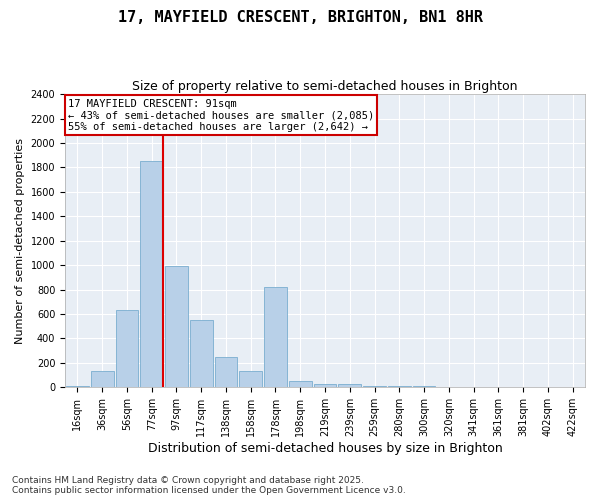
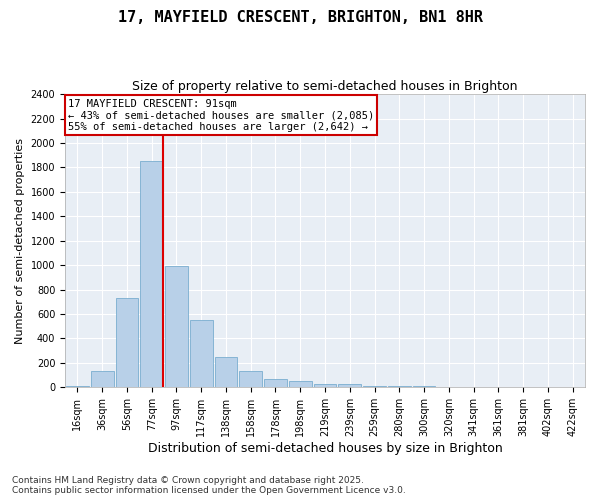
56sqm: 630 -> 730
178sqm: 820 -> 70
